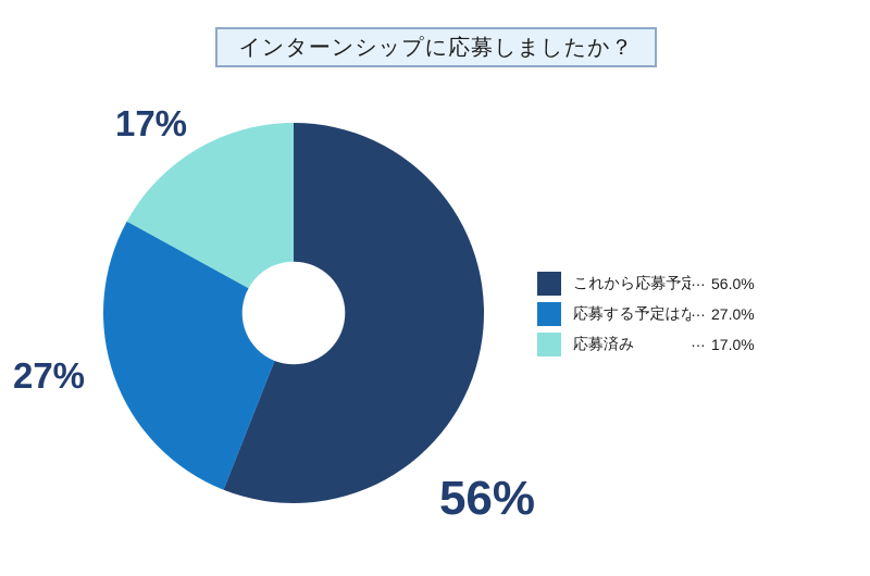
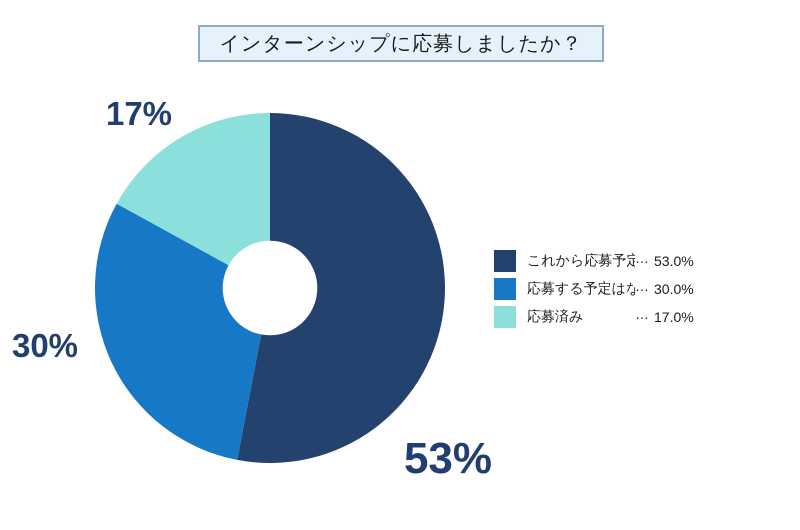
これから応募予定: 56.0% -> 53.0%
応募する予定はない: 27.0% -> 30.0%
